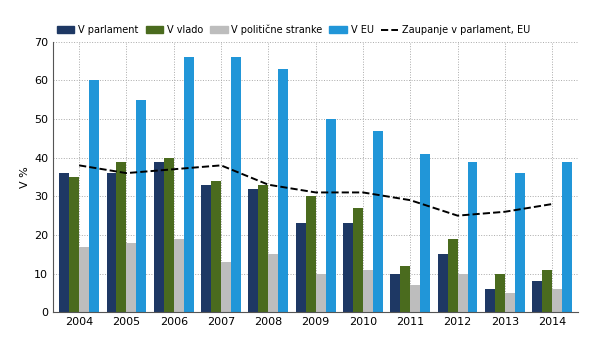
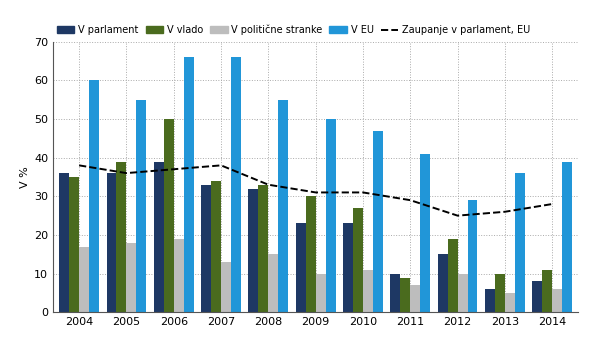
V vlado/2006: 40 -> 50
V EU/2008: 63 -> 55
V vlado/2011: 12 -> 9
V EU/2012: 39 -> 29
